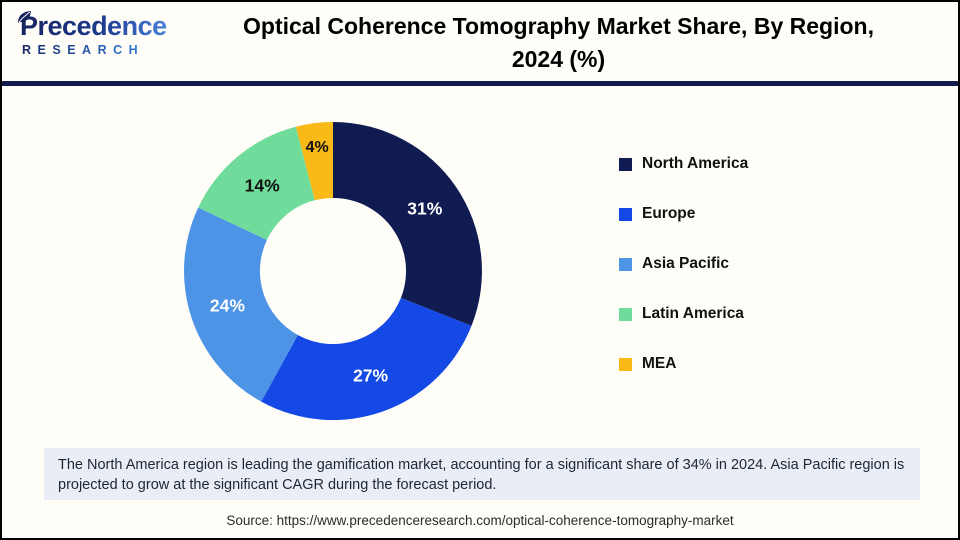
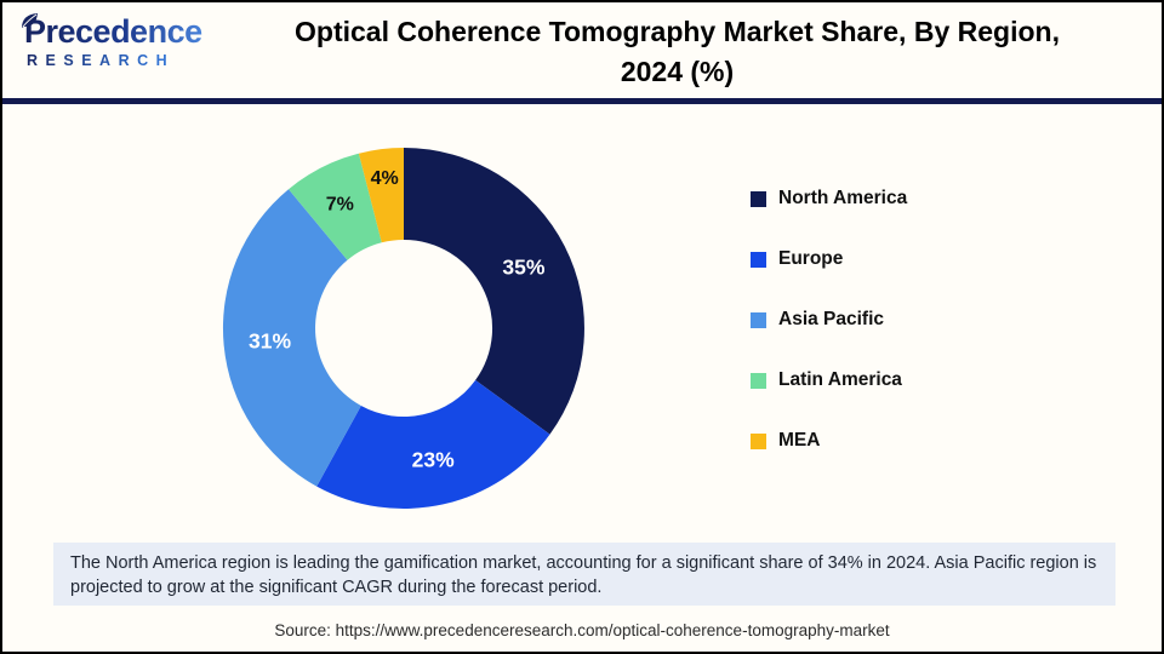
North America: 31% -> 35%
Europe: 27% -> 23%
Asia Pacific: 24% -> 31%
Latin America: 14% -> 7%
